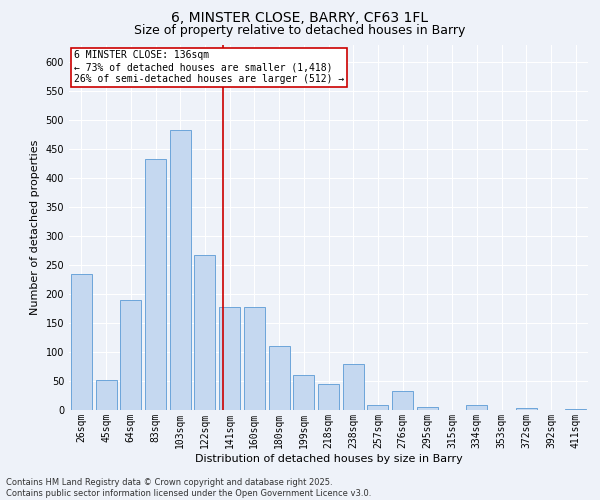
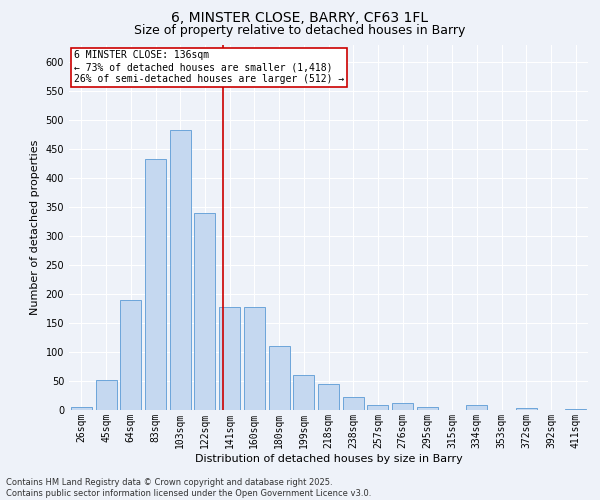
26sqm: 234 -> 5
122sqm: 268 -> 340
238sqm: 80 -> 22
276sqm: 32 -> 12
